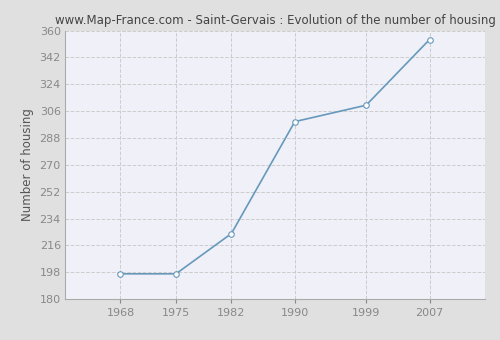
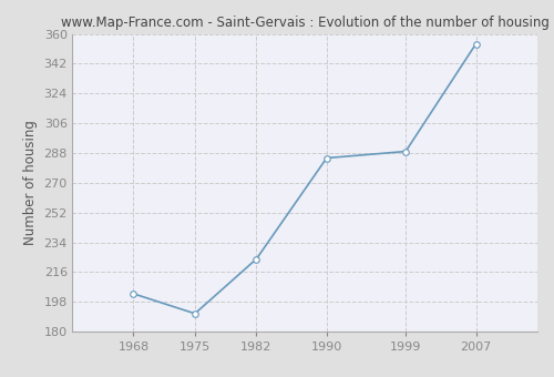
1968: 197 -> 203
1975: 197 -> 191
1990: 299 -> 285
1999: 310 -> 289
